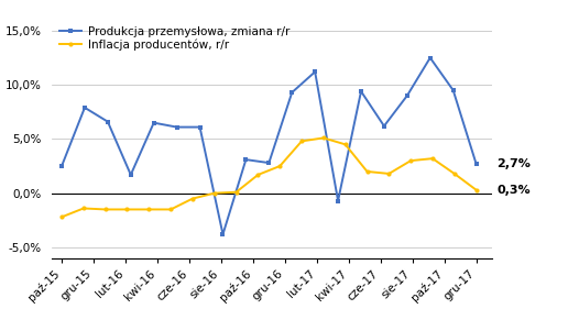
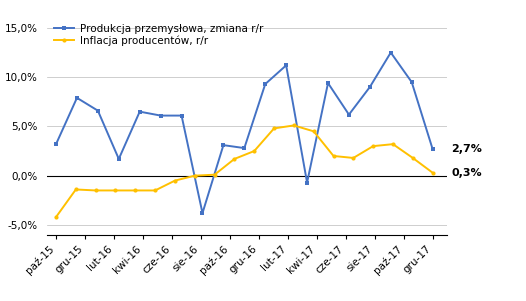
Produkcja przemysłowa, zmiana r/r/paź-15: 2,5% -> 3,2%
Inflacja producentów, r/r/paź-15: -2,2% -> -4,2%
